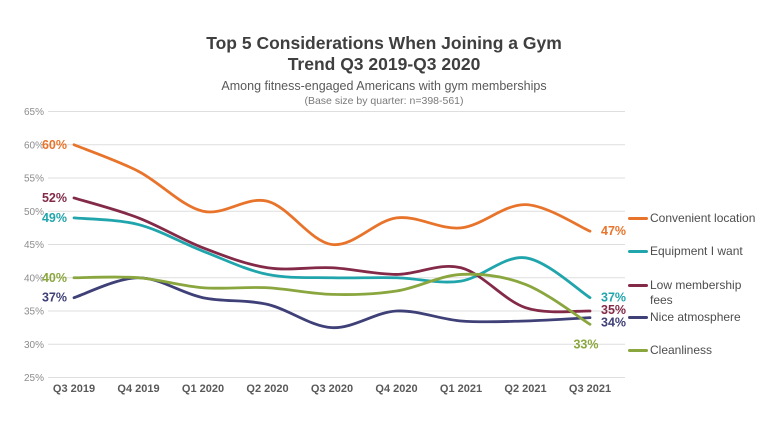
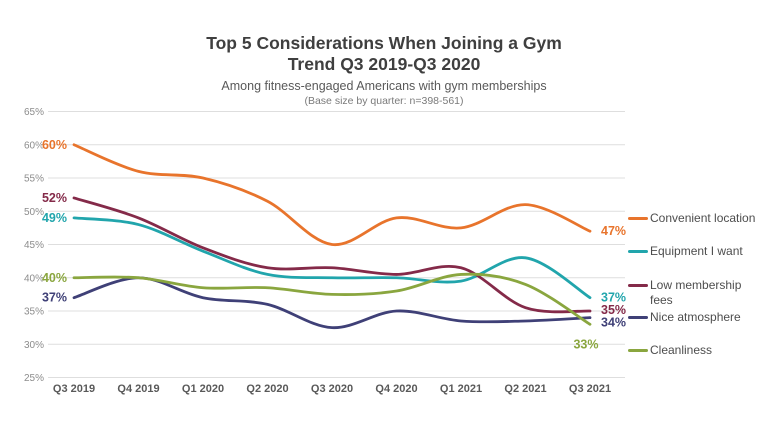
Convenient location/Q1 2020: 50% -> 55%
